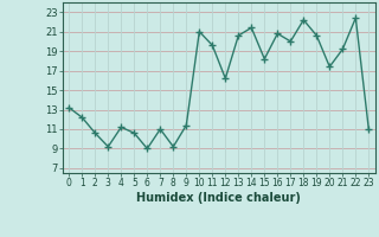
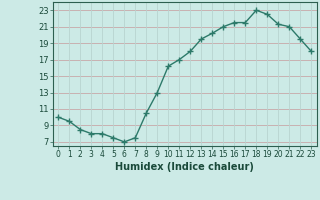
0: 13.2 -> 10.0
1: 12.2 -> 9.5
2: 10.6 -> 8.5
3: 9.2 -> 8.0
4: 11.2 -> 8.0
5: 10.6 -> 7.5
6: 9.0 -> 7.0
7: 11.0 -> 7.5
8: 9.2 -> 10.5
9: 11.4 -> 13.0
10: 21.0 -> 16.2
11: 19.6 -> 17.0
12: 16.2 -> 18.0
13: 20.6 -> 19.5
14: 21.4 -> 20.2
15: 18.2 -> 21.0
16: 20.8 -> 21.5
17: 20.0 -> 21.5
18: 22.2 -> 23.0
19: 20.6 -> 22.5
20: 17.4 -> 21.3
21: 19.2 -> 21.0
22: 22.4 -> 19.5
23: 11.0 -> 18.0
